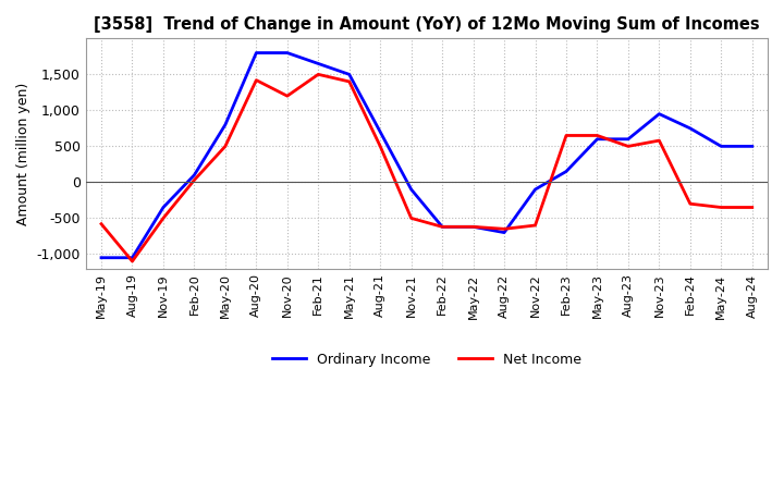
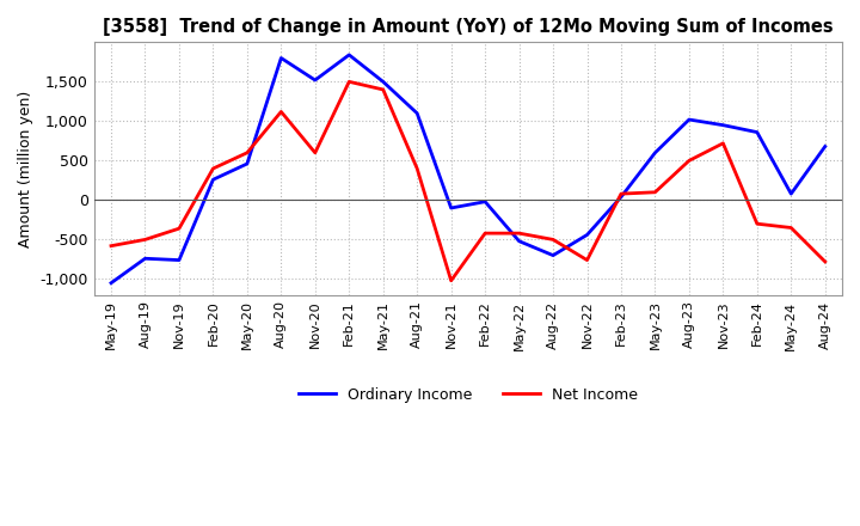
Ordinary Income/Aug-19: -1,050 -> -740
Net Income/Aug-19: -1,100 -> -500
Ordinary Income/Nov-19: -350 -> -760
Net Income/Nov-19: -500 -> -360
Ordinary Income/Feb-20: 100 -> 260
Net Income/Feb-20: 30 -> 400
Ordinary Income/May-20: 800 -> 460
Net Income/May-20: 500 -> 600
Net Income/Aug-20: 1,420 -> 1,120
Ordinary Income/Nov-20: 1,800 -> 1,520
Net Income/Nov-20: 1,200 -> 600
Ordinary Income/Feb-21: 1,650 -> 1,840
Ordinary Income/Aug-21: 700 -> 1,100
Net Income/Aug-21: 500 -> 400
Net Income/Nov-21: -500 -> -1,020
Ordinary Income/Feb-22: -620 -> -20
Net Income/Feb-22: -620 -> -420
Ordinary Income/May-22: -620 -> -520
Net Income/May-22: -620 -> -420
Net Income/Aug-22: -650 -> -500
Ordinary Income/Nov-22: -100 -> -440
Net Income/Nov-22: -600 -> -760
Ordinary Income/Feb-23: 150 -> 40
Net Income/Feb-23: 650 -> 80
Net Income/May-23: 650 -> 100
Ordinary Income/Aug-23: 600 -> 1,020
Net Income/Nov-23: 580 -> 720
Ordinary Income/Feb-24: 750 -> 860
Ordinary Income/May-24: 500 -> 80
Ordinary Income/Aug-24: 500 -> 680
Net Income/Aug-24: -350 -> -780
